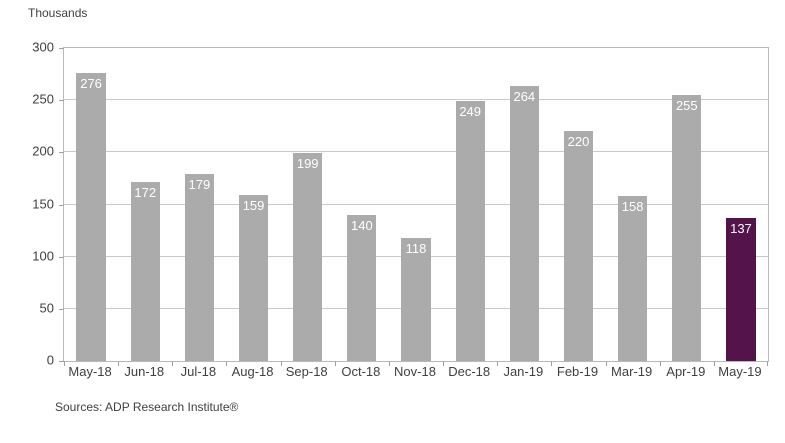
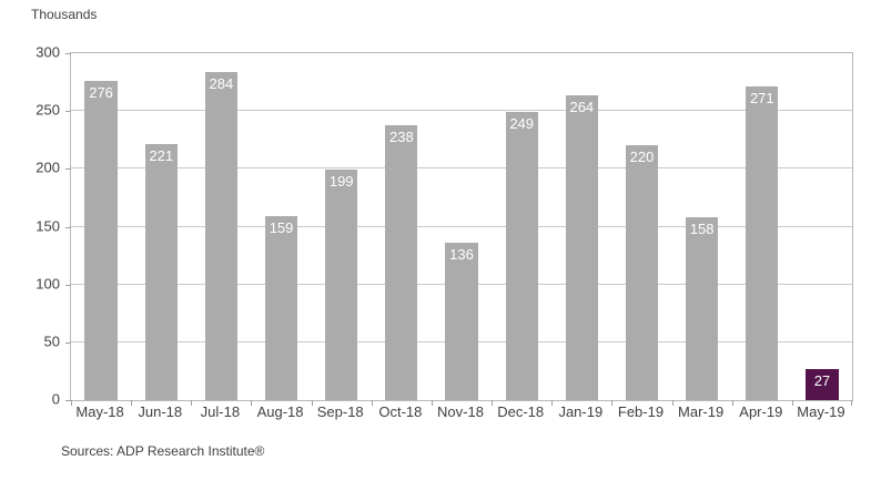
Jun-18: 172 -> 221
Jul-18: 179 -> 284
Oct-18: 140 -> 238
Nov-18: 118 -> 136
Apr-19: 255 -> 271
May-19: 137 -> 27
